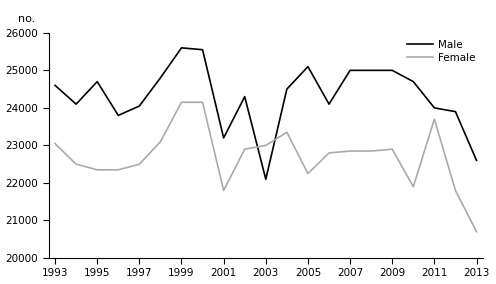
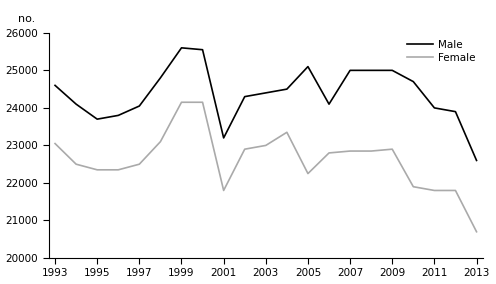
Male/1995: 24700 -> 23700
Male/2003: 22100 -> 24400
Female/2011: 23700 -> 21800
